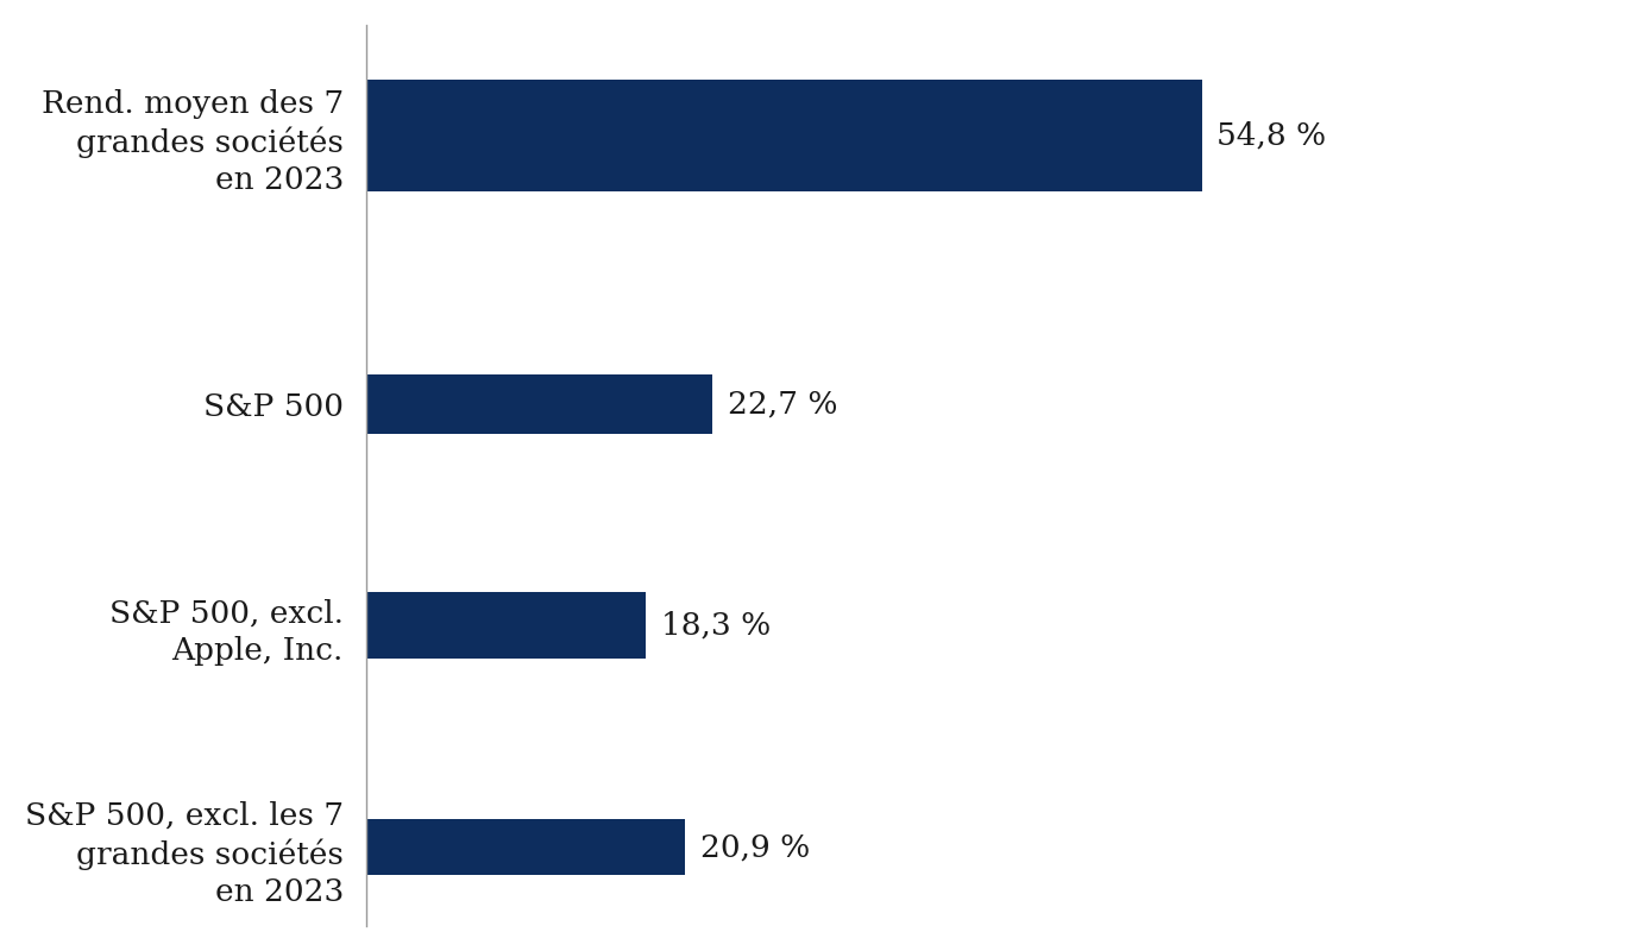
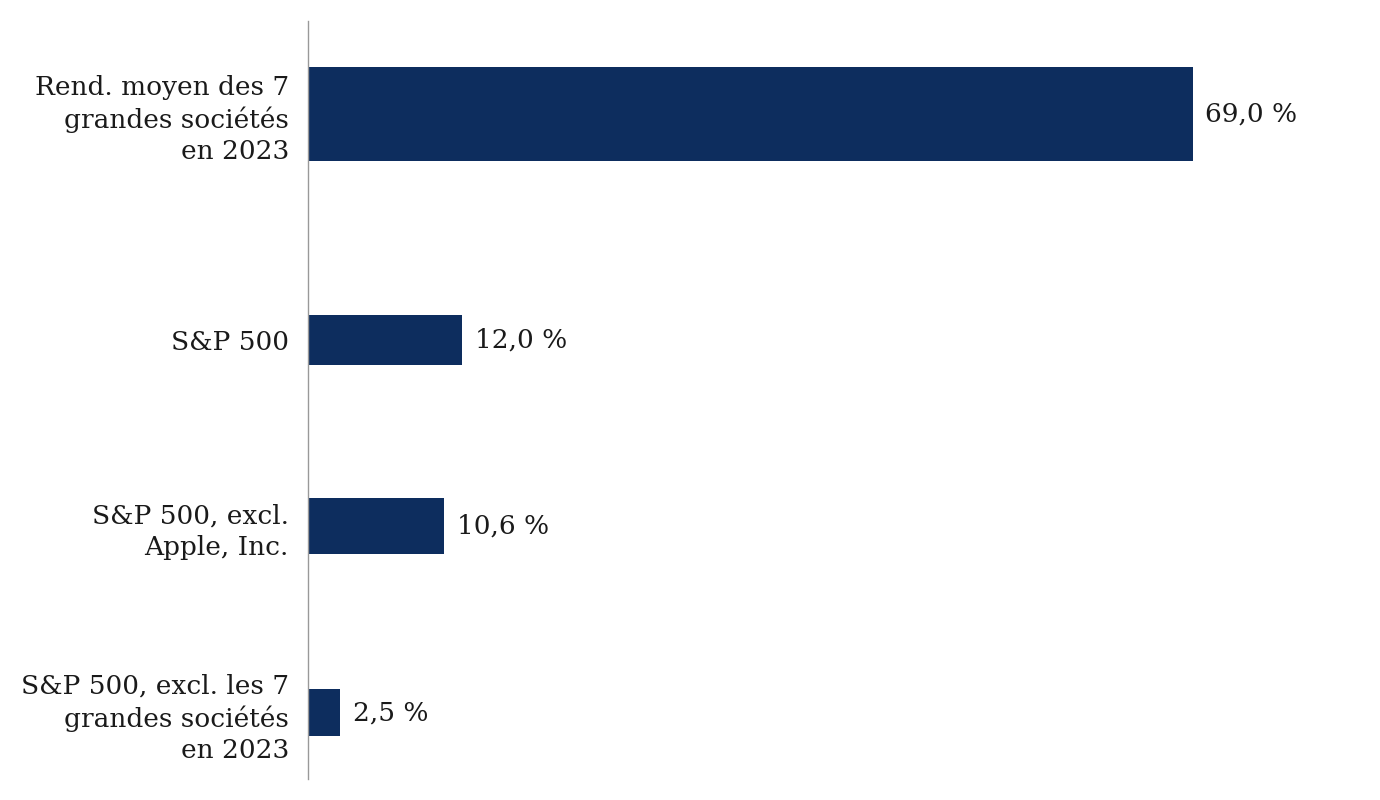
Rend. moyen des 7 grandes sociétés en 2023: 54,8 -> 69,0
S&P 500: 22,7 -> 12,0
S&P 500, excl. Apple, Inc.: 18,3 -> 10,6
S&P 500, excl. les 7 grandes sociétés en 2023: 20,9 -> 2,5
